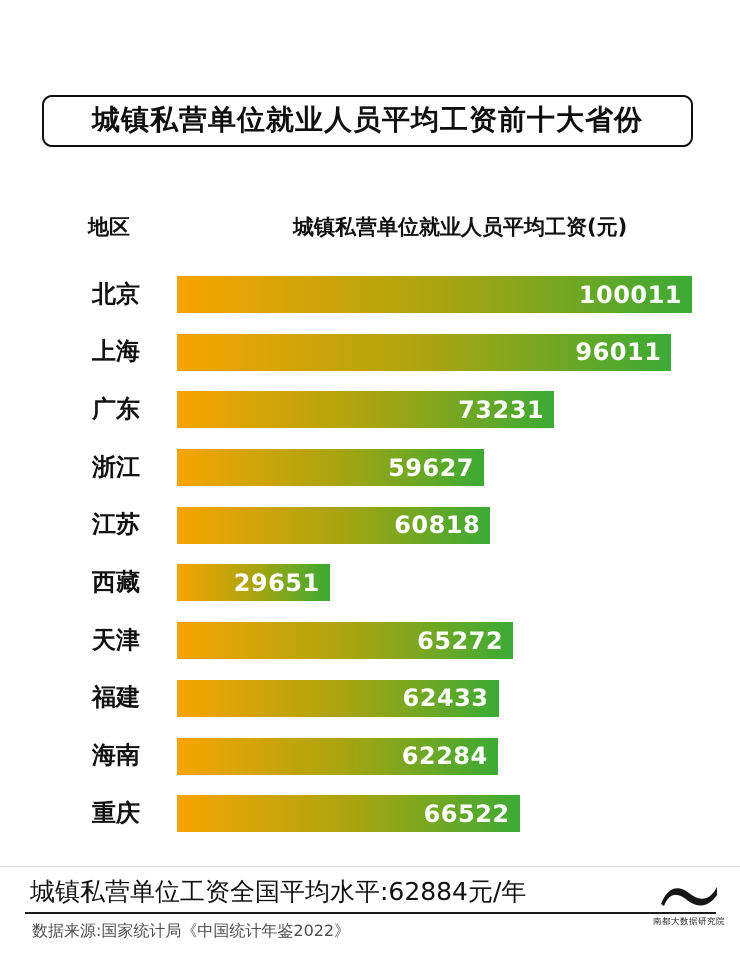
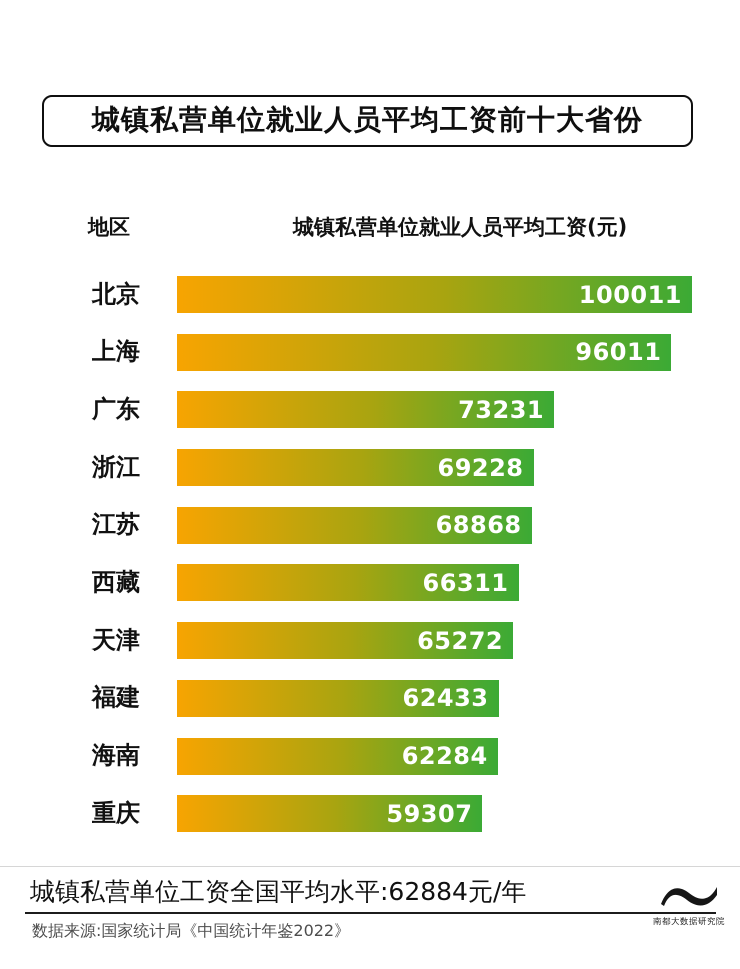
浙江: 59627 -> 69228
江苏: 60818 -> 68868
西藏: 29651 -> 66311
重庆: 66522 -> 59307
